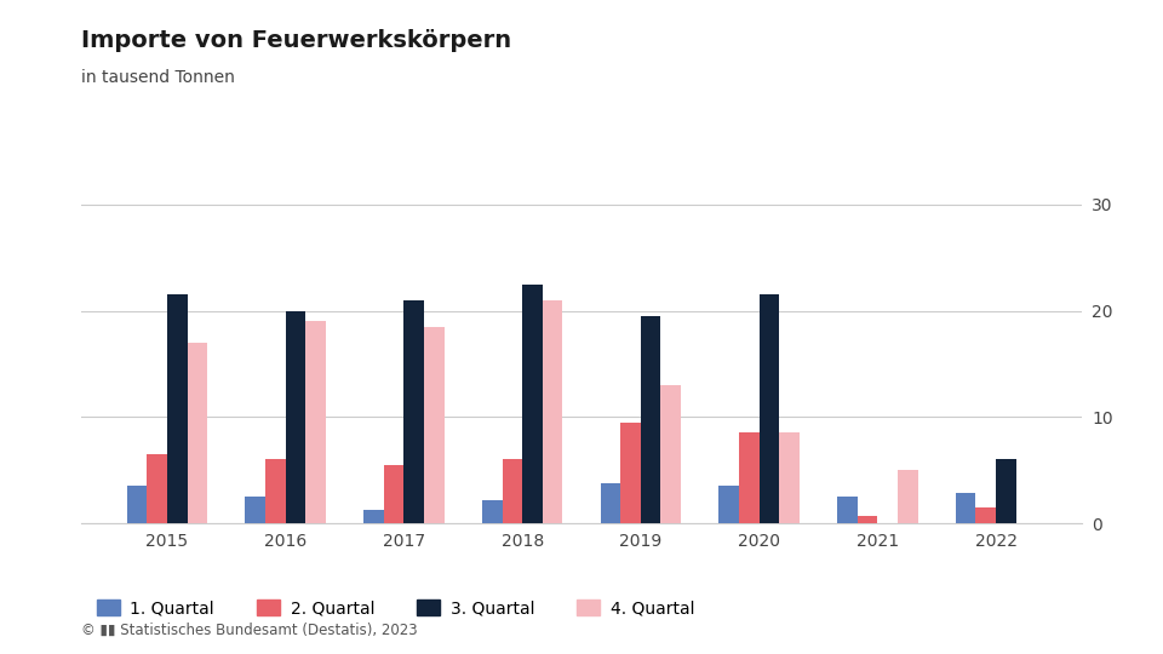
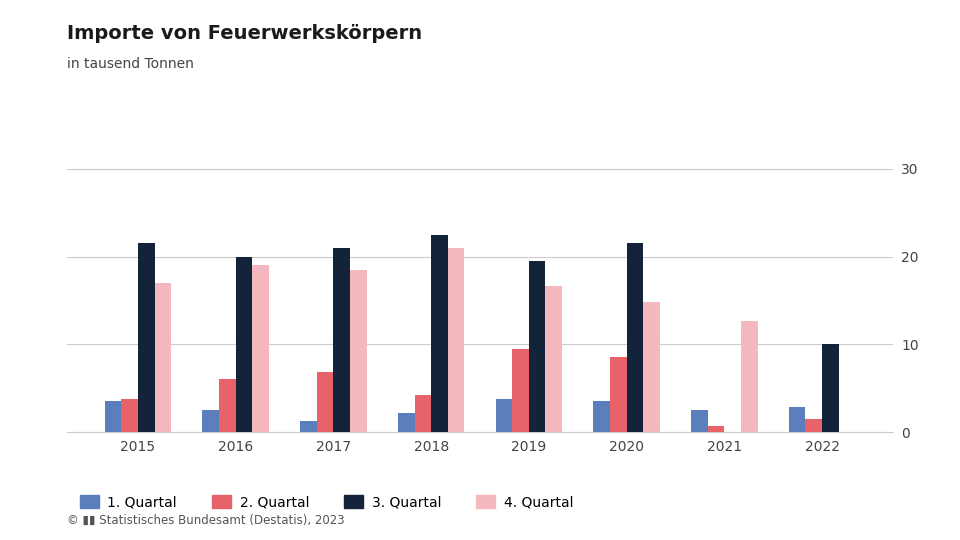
2. Quartal/2015: 6.5 -> 3.8
2. Quartal/2017: 5.5 -> 6.8
2. Quartal/2018: 6.0 -> 4.2
4. Quartal/2019: 13.0 -> 16.6
4. Quartal/2020: 8.5 -> 14.8
4. Quartal/2021: 5.0 -> 12.6
3. Quartal/2022: 6.0 -> 10.0
